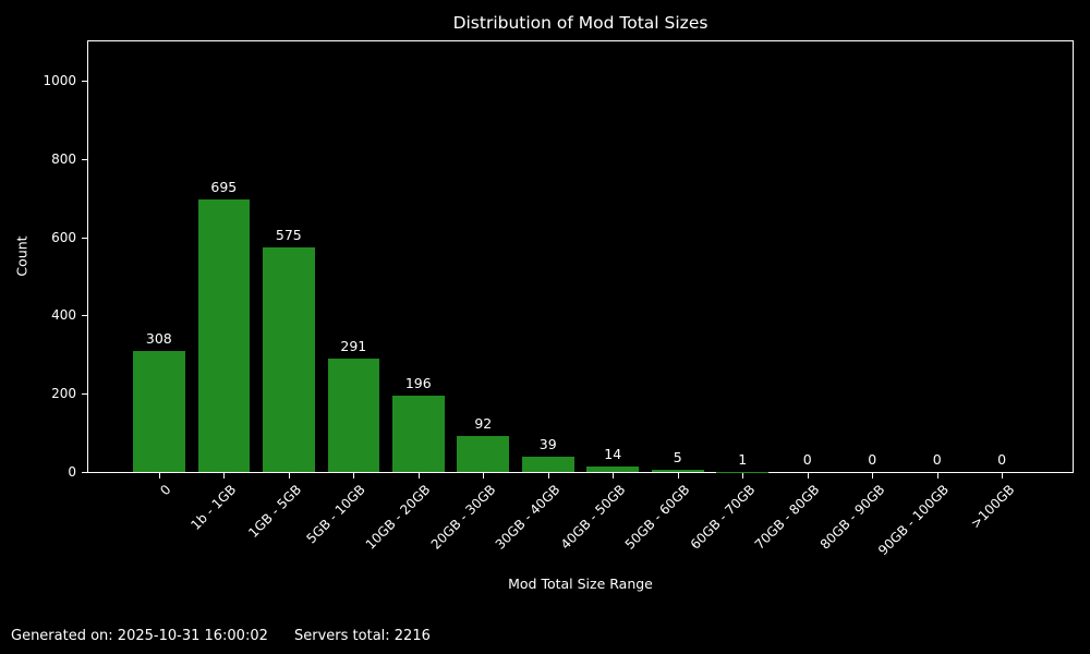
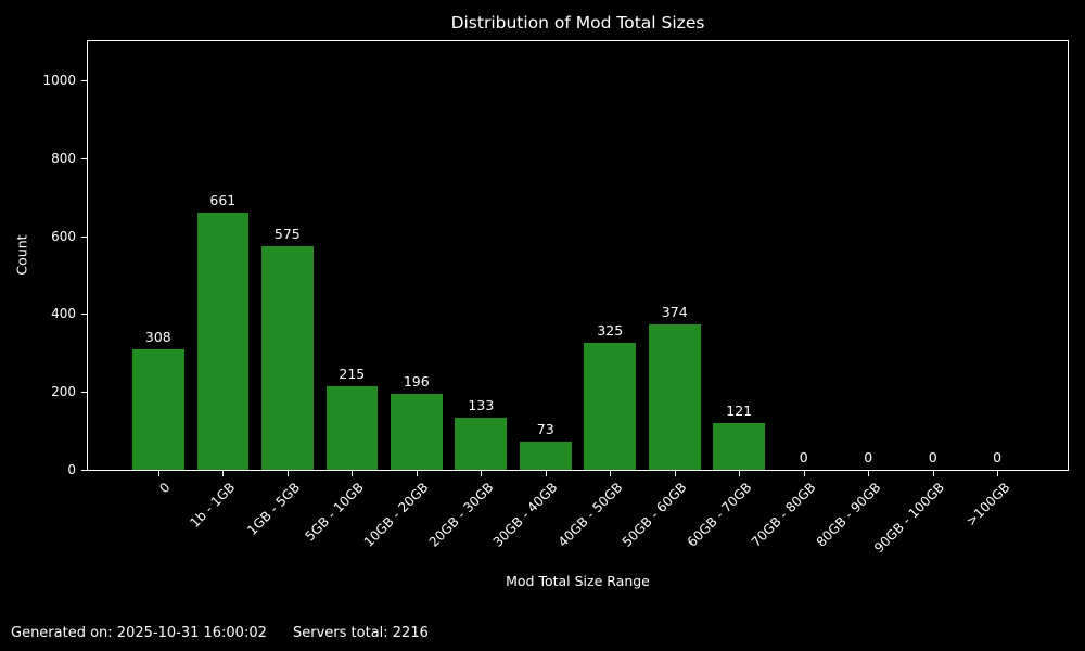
1b - 1GB: 695 -> 661
5GB - 10GB: 291 -> 215
20GB - 30GB: 92 -> 133
30GB - 40GB: 39 -> 73
40GB - 50GB: 14 -> 325
50GB - 60GB: 5 -> 374
60GB - 70GB: 1 -> 121
